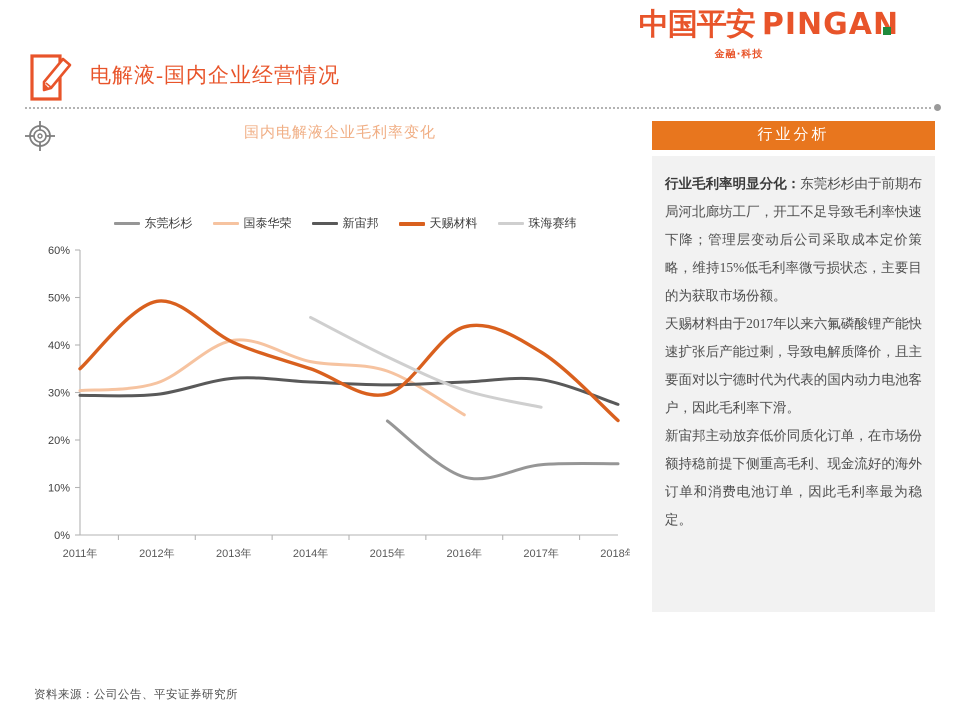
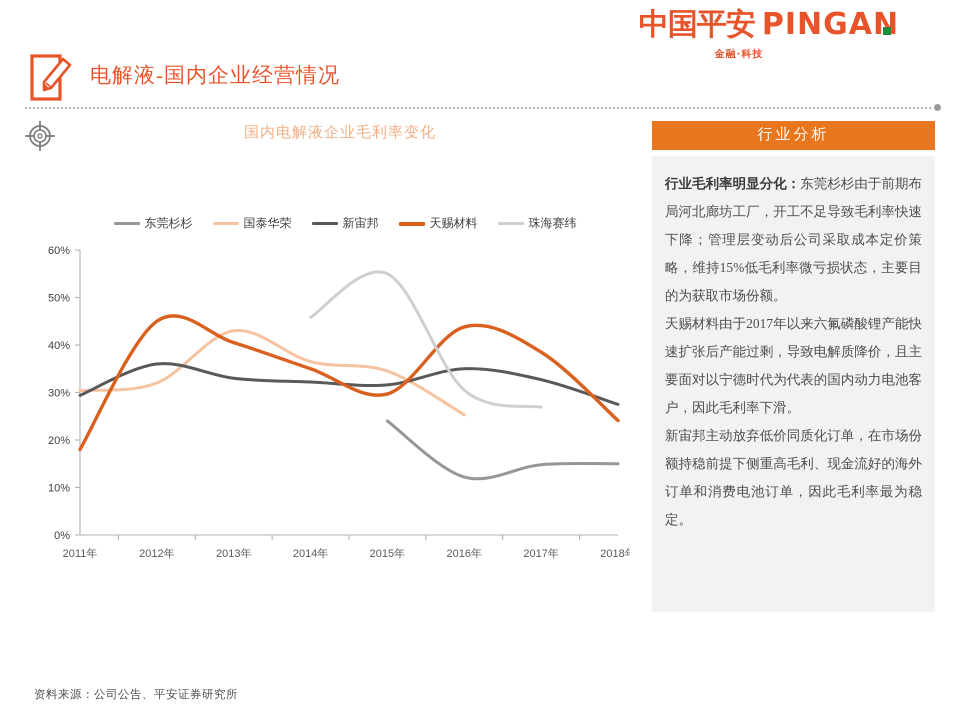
天赐材料/2011年: 35% -> 18%
新宙邦/2012年: 30% -> 36%
天赐材料/2012年: 49% -> 45%
国泰华荣/2013年: 41% -> 43%
珠海赛纬/2015年: 38% -> 55%
新宙邦/2016年: 32% -> 35%
